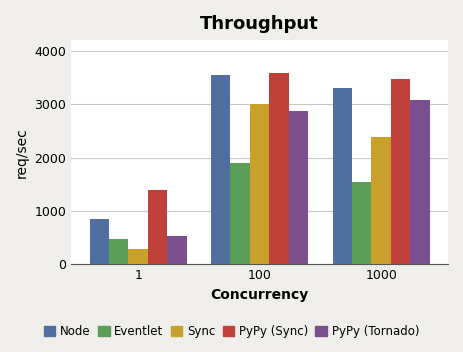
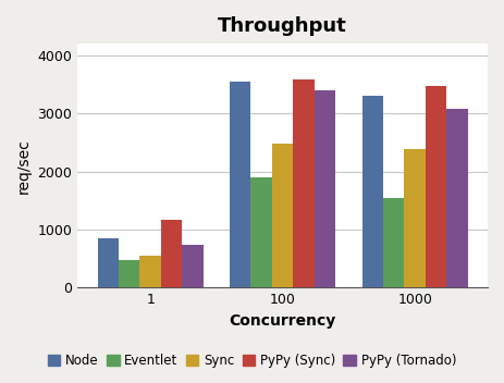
Sync/1: 280 -> 550
PyPy (Sync)/1: 1400 -> 1170
PyPy (Tornado)/1: 540 -> 730
Sync/100: 3000 -> 2480
PyPy (Tornado)/100: 2880 -> 3400
